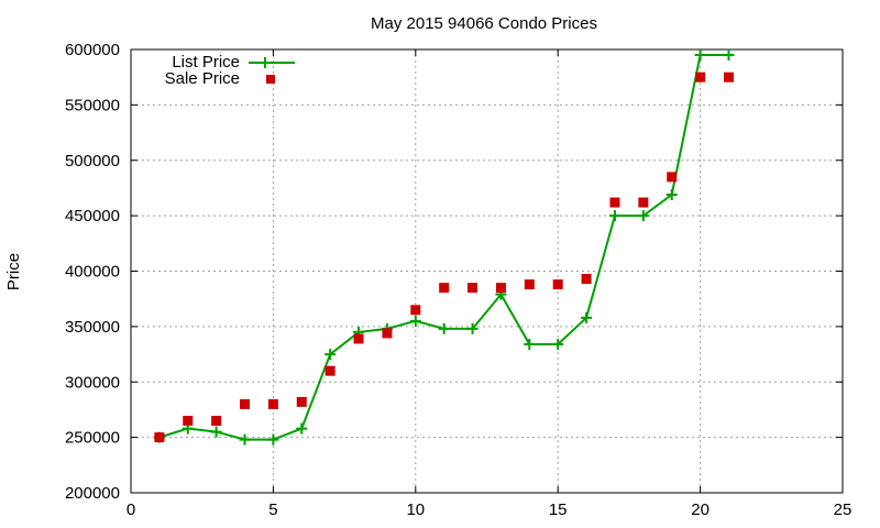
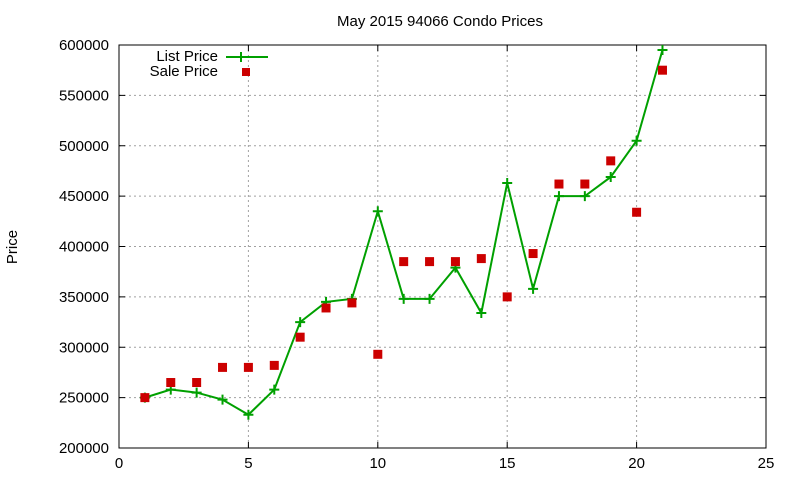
List Price/5: 248000 -> 233000
List Price/10: 355000 -> 435000
Sale Price/10: 365000 -> 293000
List Price/15: 334000 -> 463000
Sale Price/15: 388000 -> 350000
List Price/20: 595000 -> 505000
Sale Price/20: 575000 -> 434000
